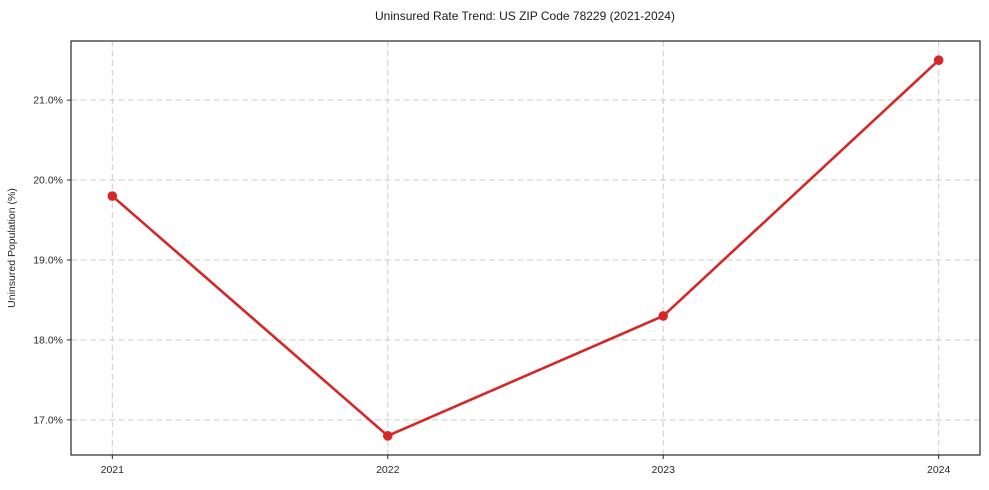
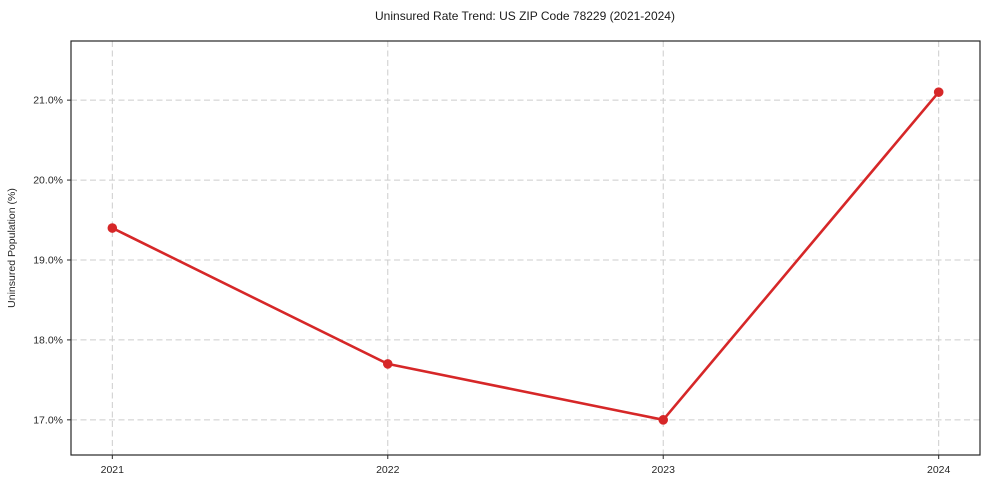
2021: 19.8% -> 19.4%
2022: 16.8% -> 17.7%
2023: 18.3% -> 17.0%
2024: 21.5% -> 21.1%
